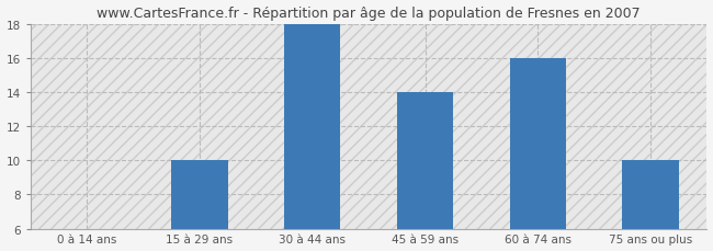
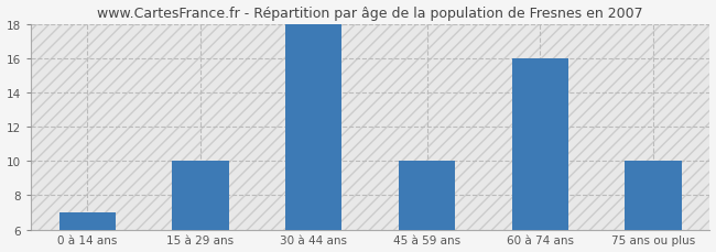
0 à 14 ans: 6 -> 7
45 à 59 ans: 14 -> 10
